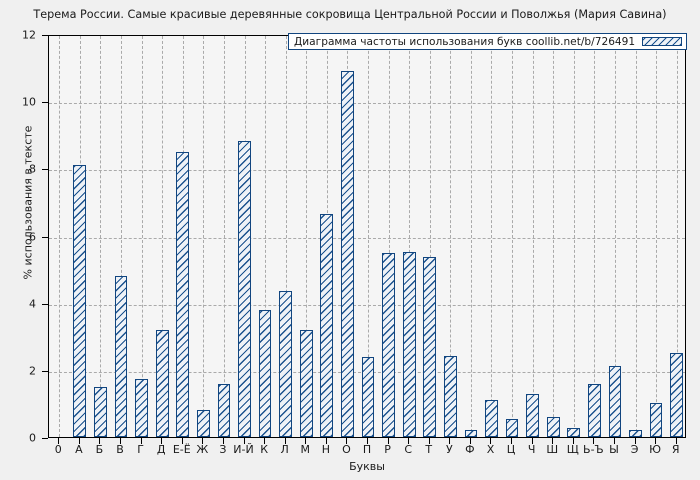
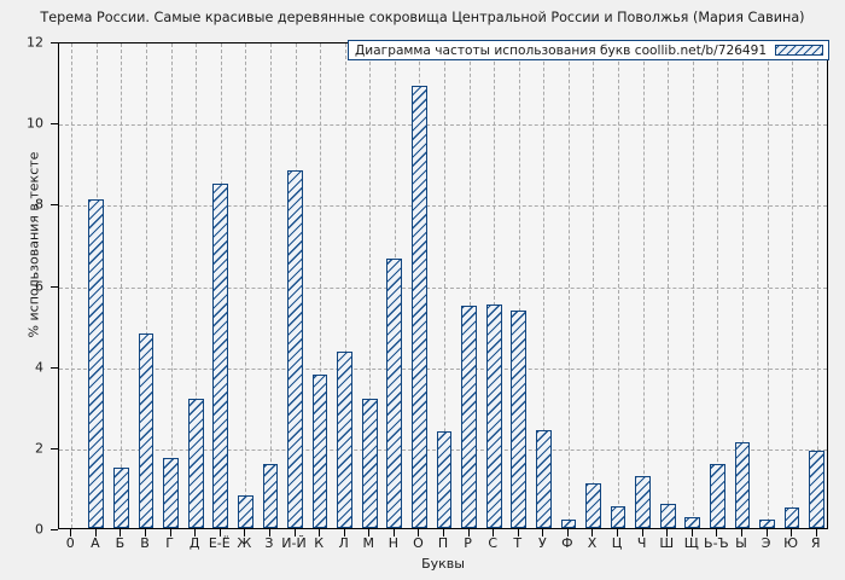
Ю: 1.0 -> 0.5
Я: 2.5 -> 1.9
